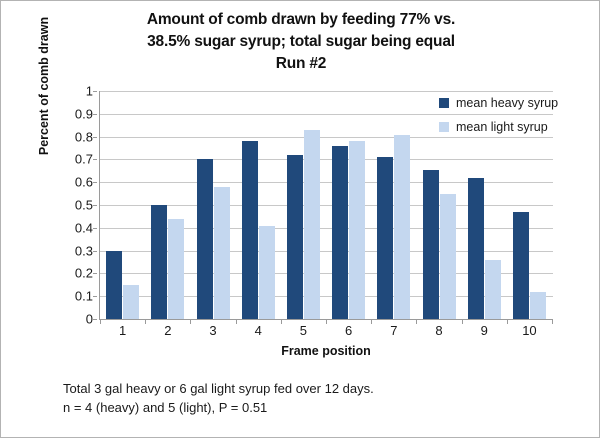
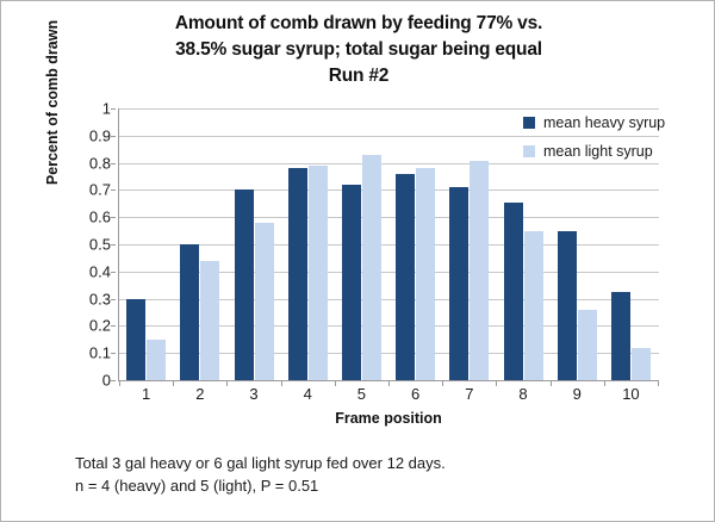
mean light syrup/4: 0.41 -> 0.79
mean heavy syrup/9: 0.62 -> 0.55
mean heavy syrup/10: 0.47 -> 0.33
